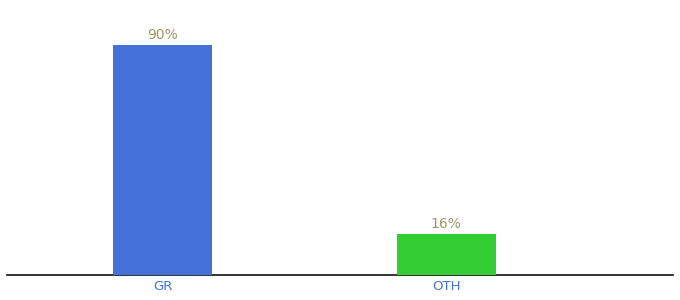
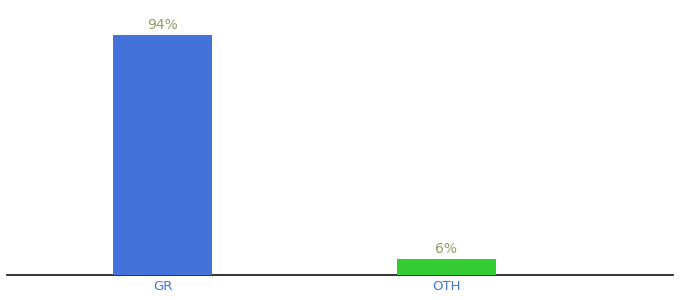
GR: 90% -> 94%
OTH: 16% -> 6%
